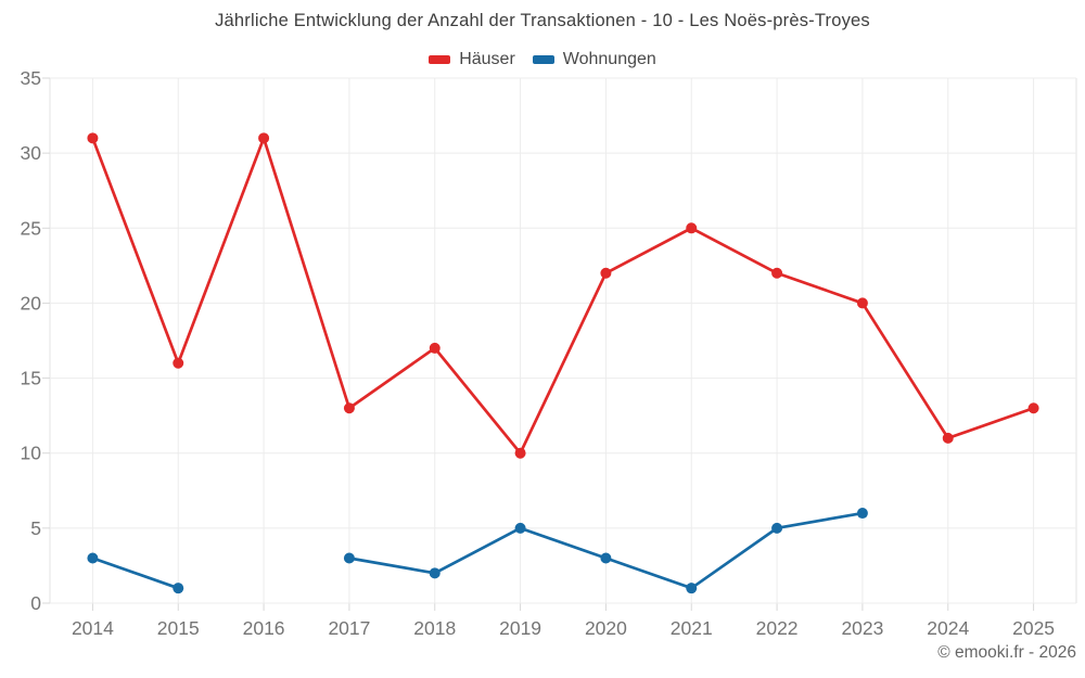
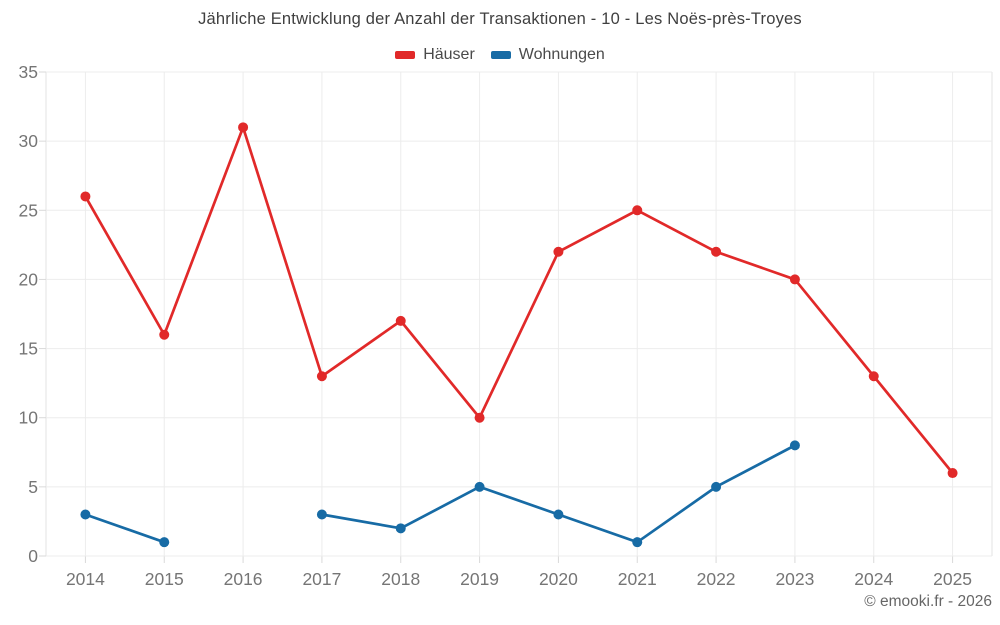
Häuser/2014: 31 -> 26
Wohnungen/2023: 6 -> 8
Häuser/2024: 11 -> 13
Häuser/2025: 13 -> 6
